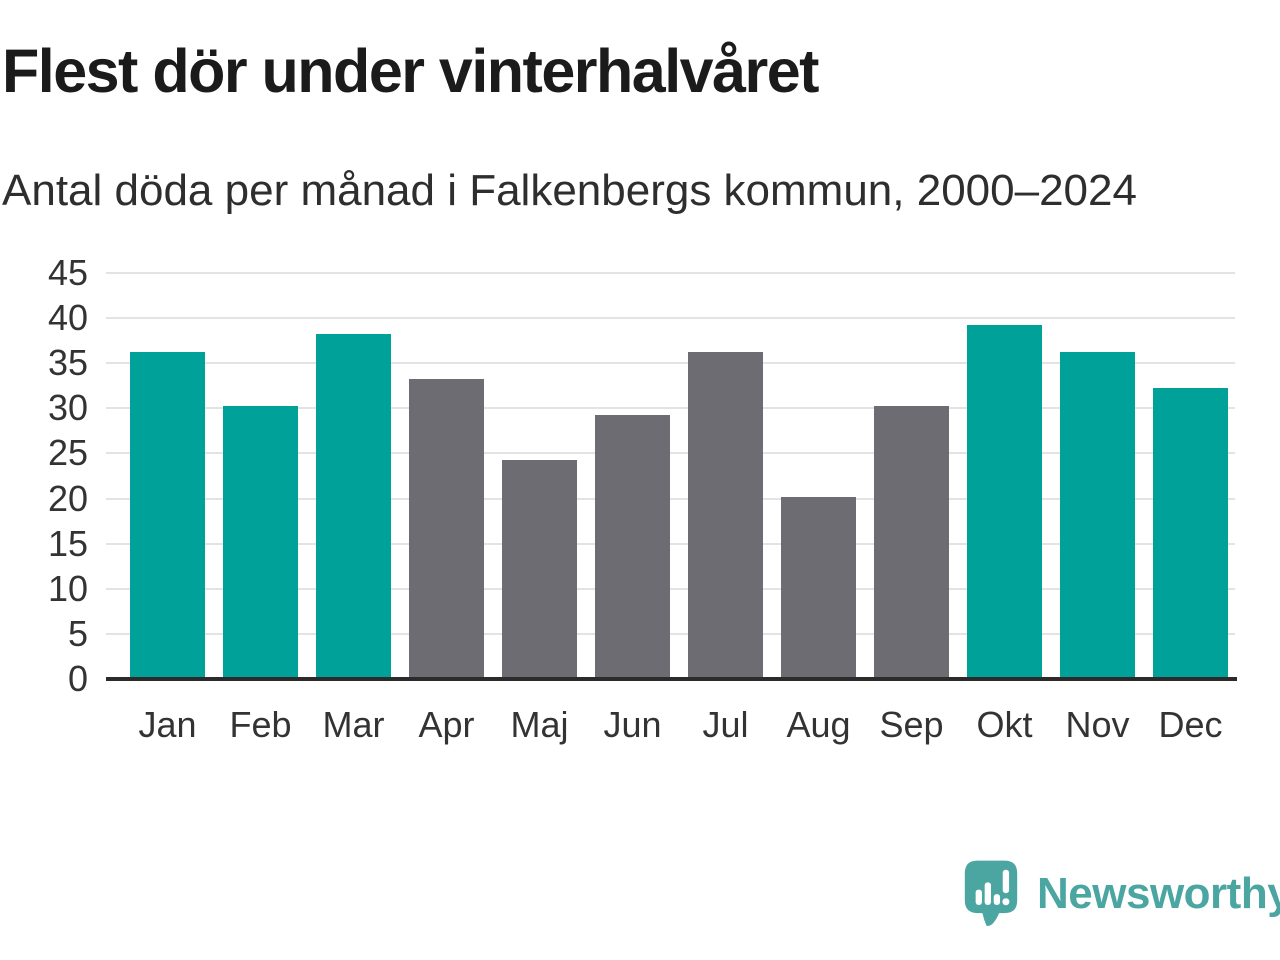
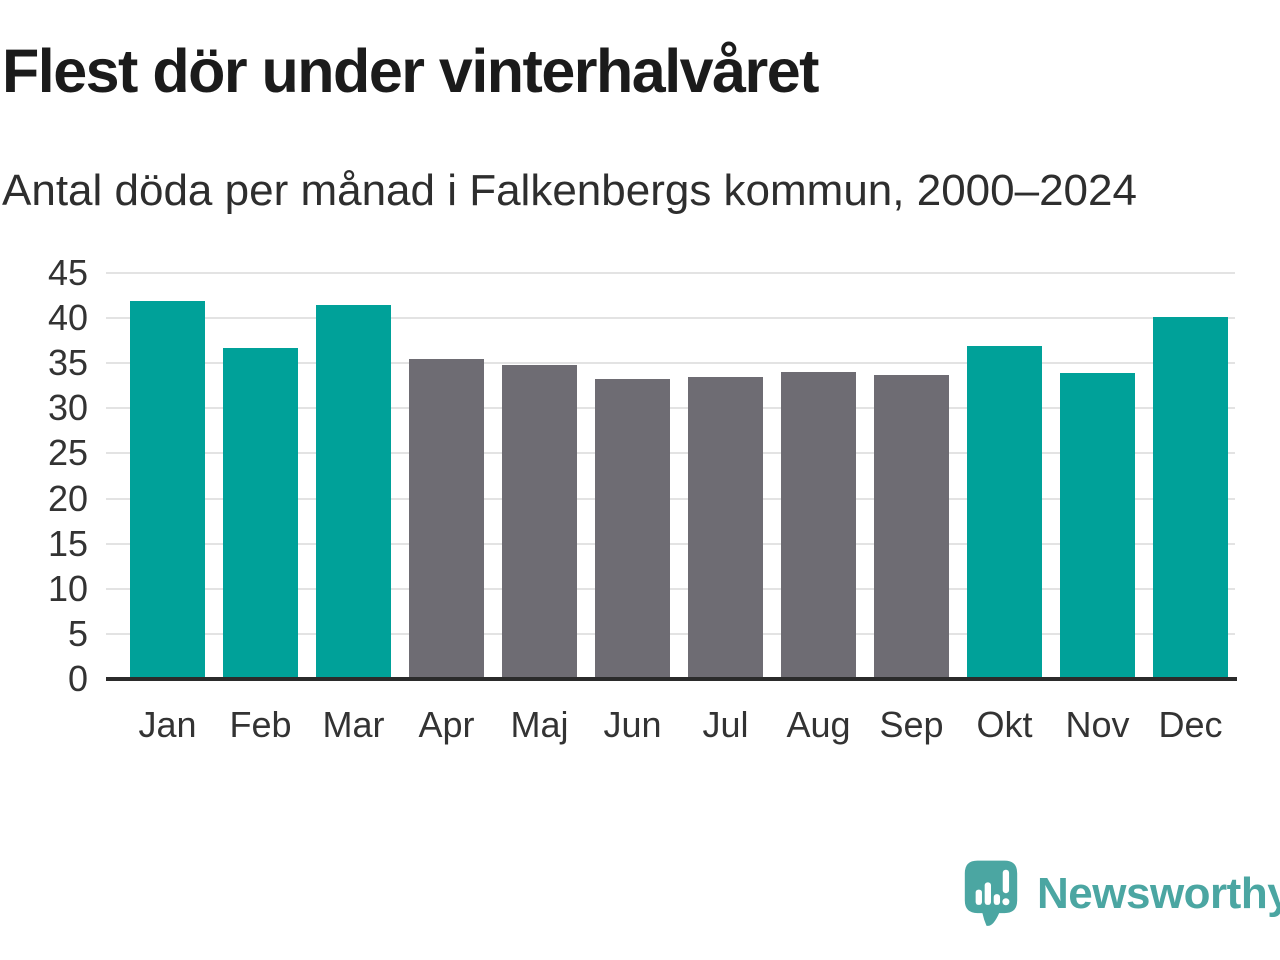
Jan: 36 -> 42
Feb: 30 -> 36
Mar: 38 -> 41
Apr: 33 -> 35
Maj: 24 -> 35
Jun: 29 -> 33
Jul: 36 -> 33
Aug: 20 -> 34
Sep: 30 -> 34
Okt: 39 -> 37
Nov: 36 -> 34
Dec: 32 -> 40
